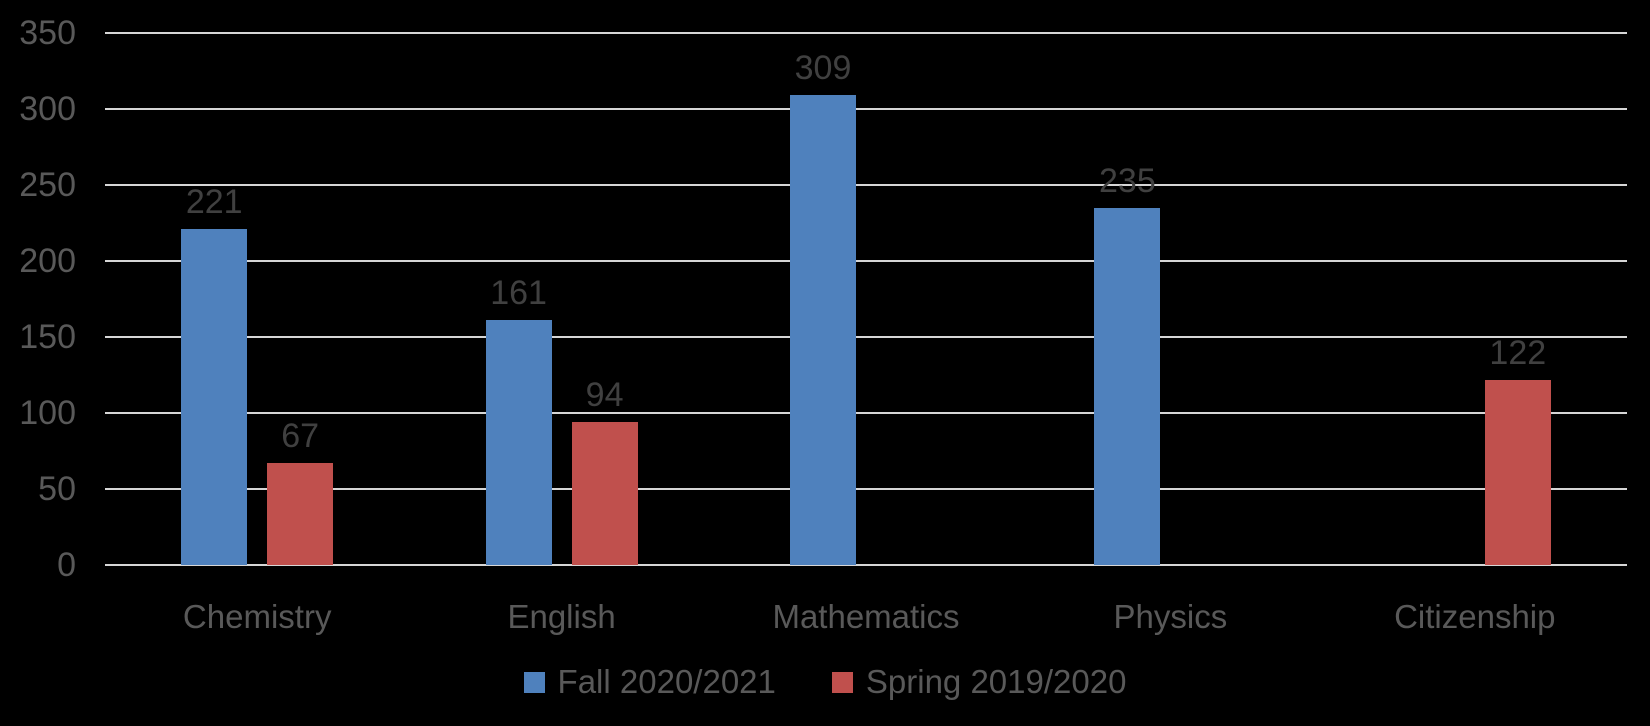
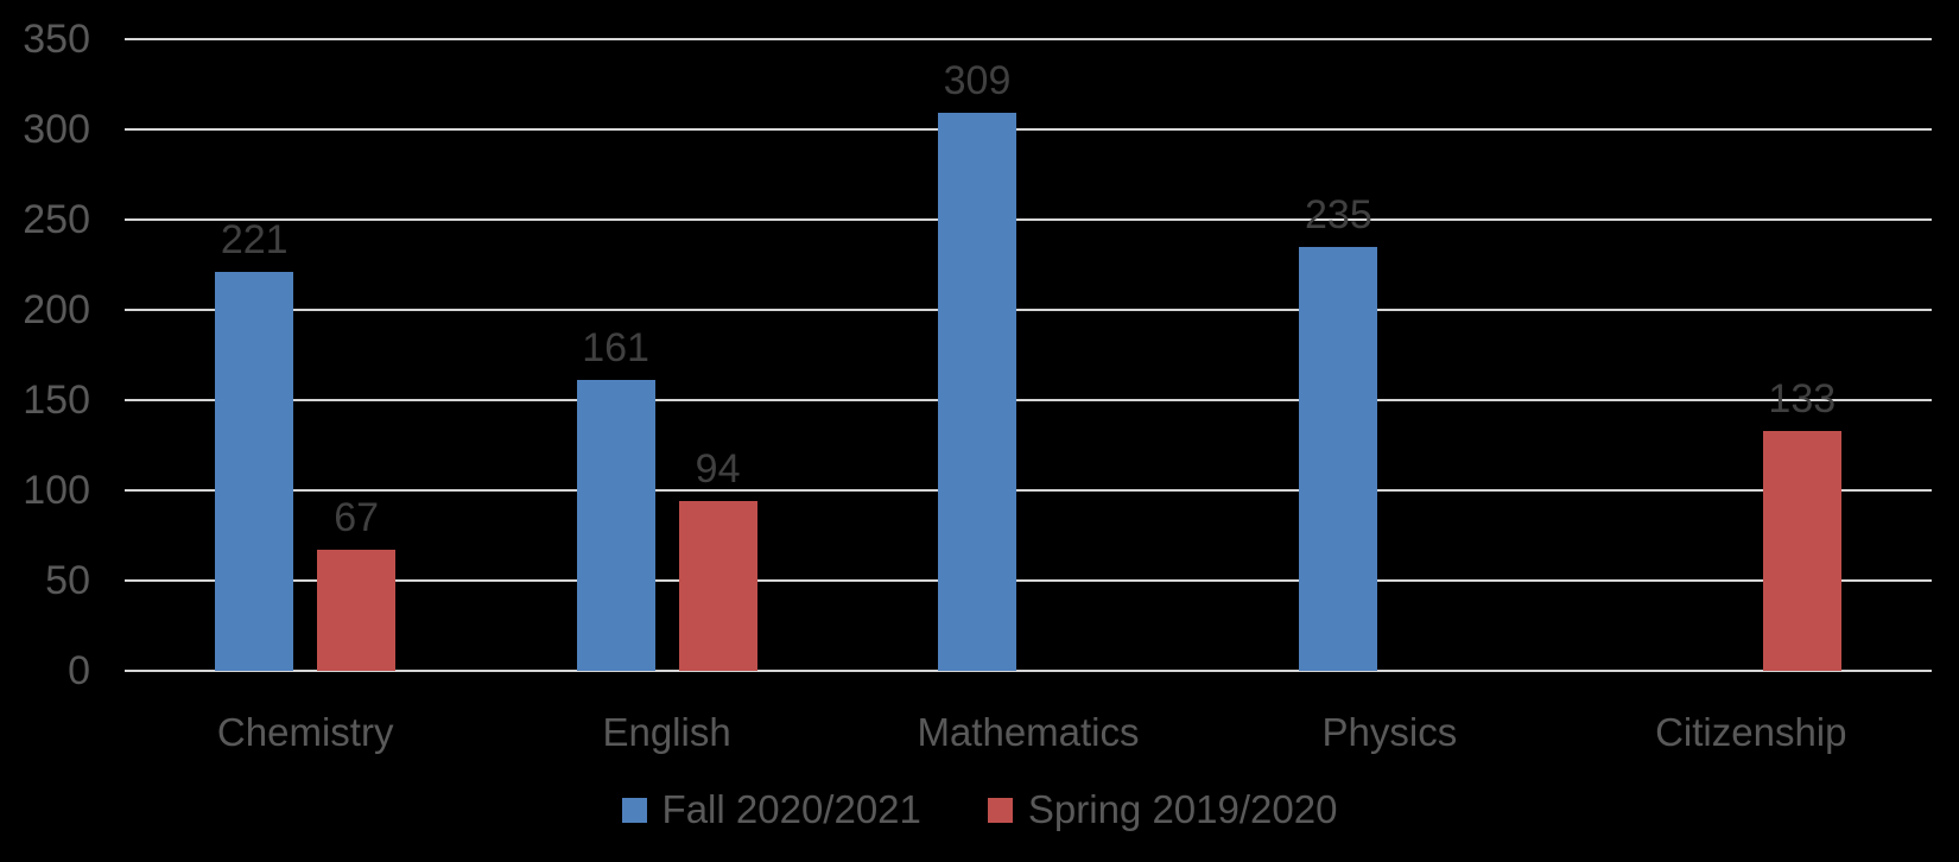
Spring 2019/2020/Citizenship: 122 -> 133
